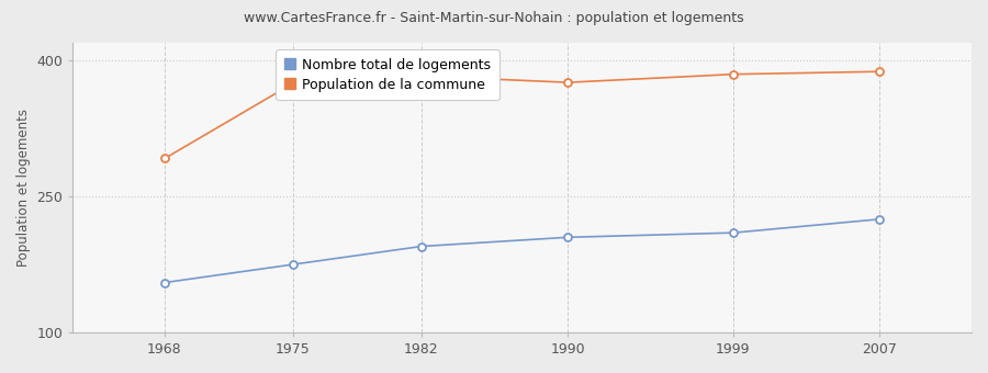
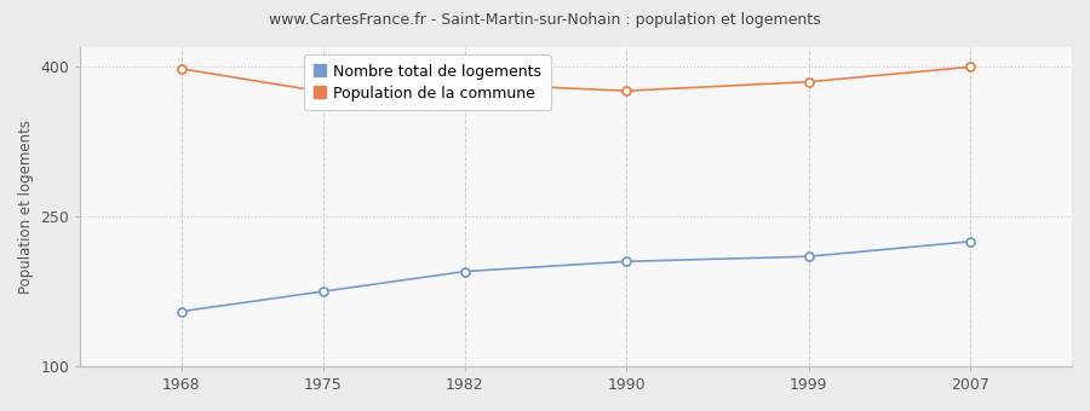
Population de la commune/1968: 292 -> 398
Population de la commune/2007: 388 -> 400
